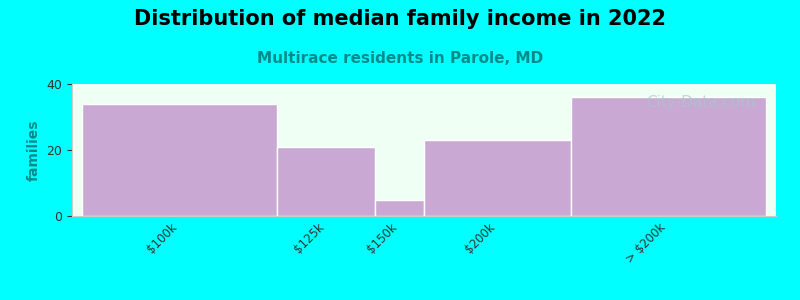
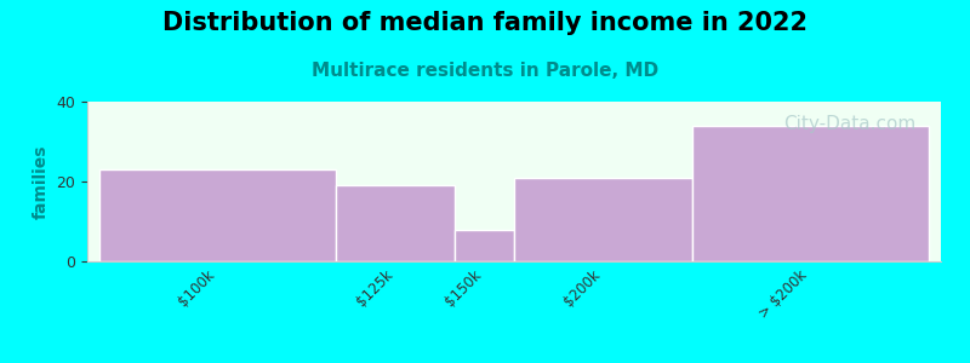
$100k: 34 -> 23
$125k: 21 -> 19
$150k: 5 -> 8
$200k: 23 -> 21
> $200k: 36 -> 34
